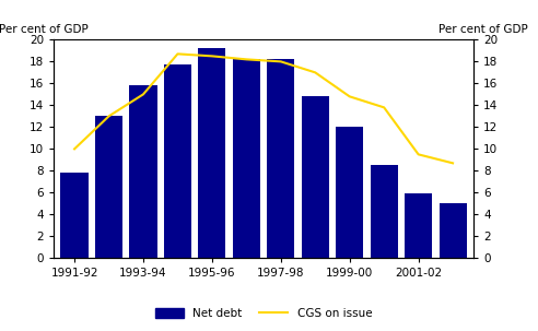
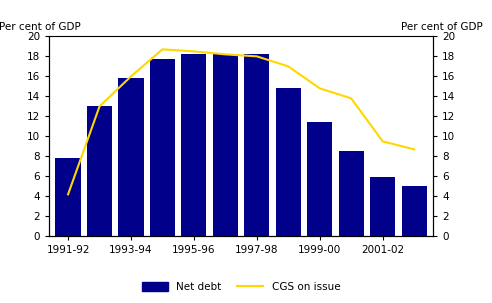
CGS on issue/1991-92: 10.0 -> 4.2
CGS on issue/1993-94: 15.0 -> 16.0
Net debt/1995-96: 19.2 -> 18.2
Net debt/1999-00: 12.0 -> 11.4
